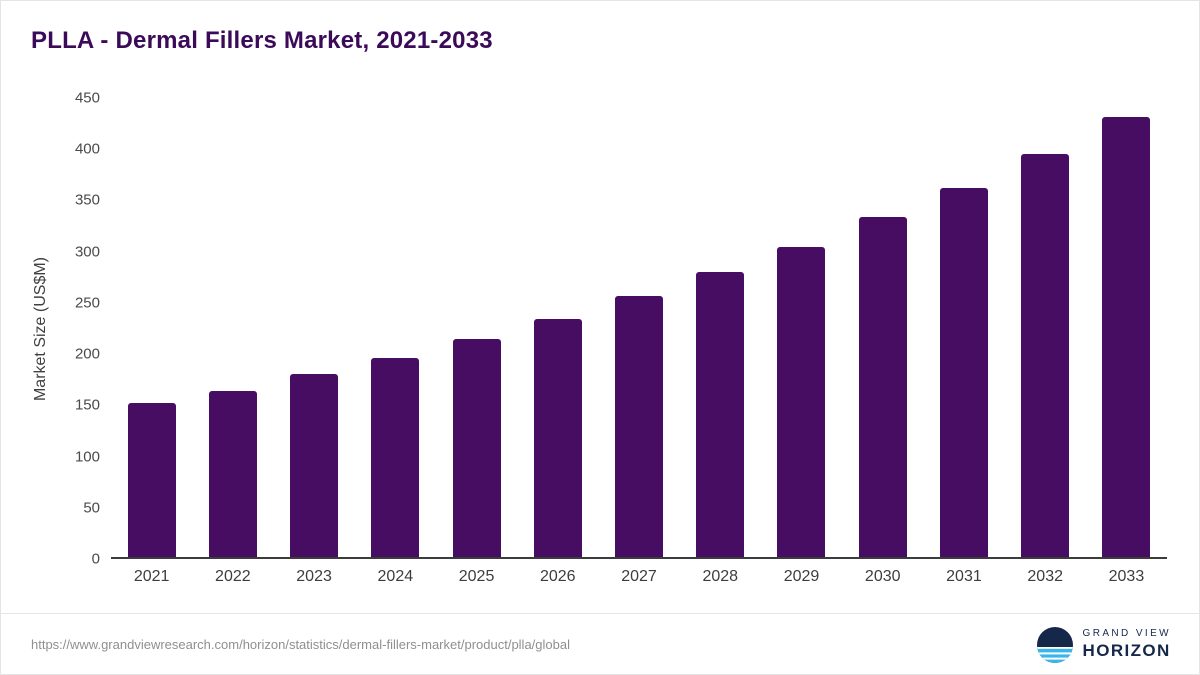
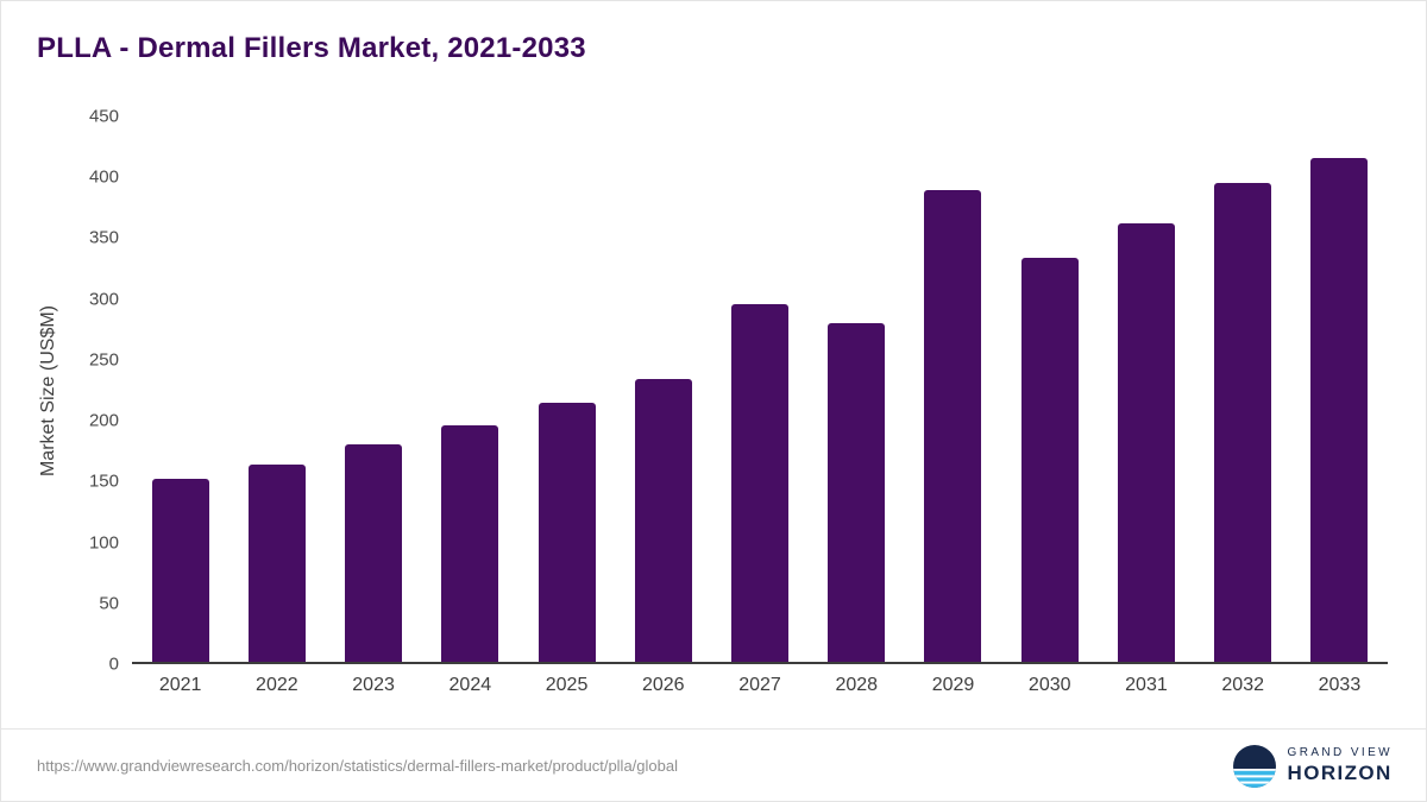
2027: 256 -> 295
2029: 304 -> 389
2033: 431 -> 416
